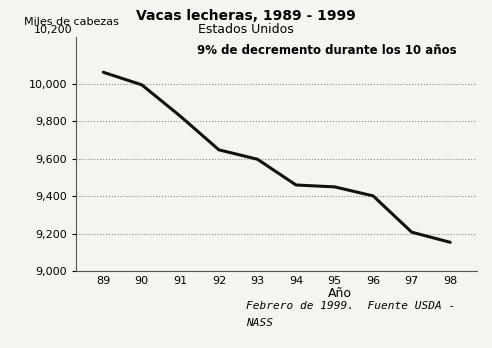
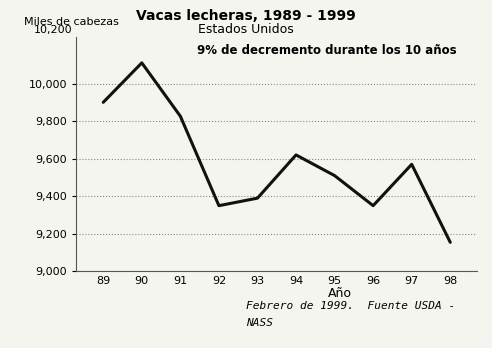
89: 10,060 -> 9,900
90: 9,990 -> 10,110
92: 9,650 -> 9,350
93: 9,600 -> 9,390
94: 9,460 -> 9,620
95: 9,450 -> 9,510
96: 9,400 -> 9,350
97: 9,210 -> 9,570
